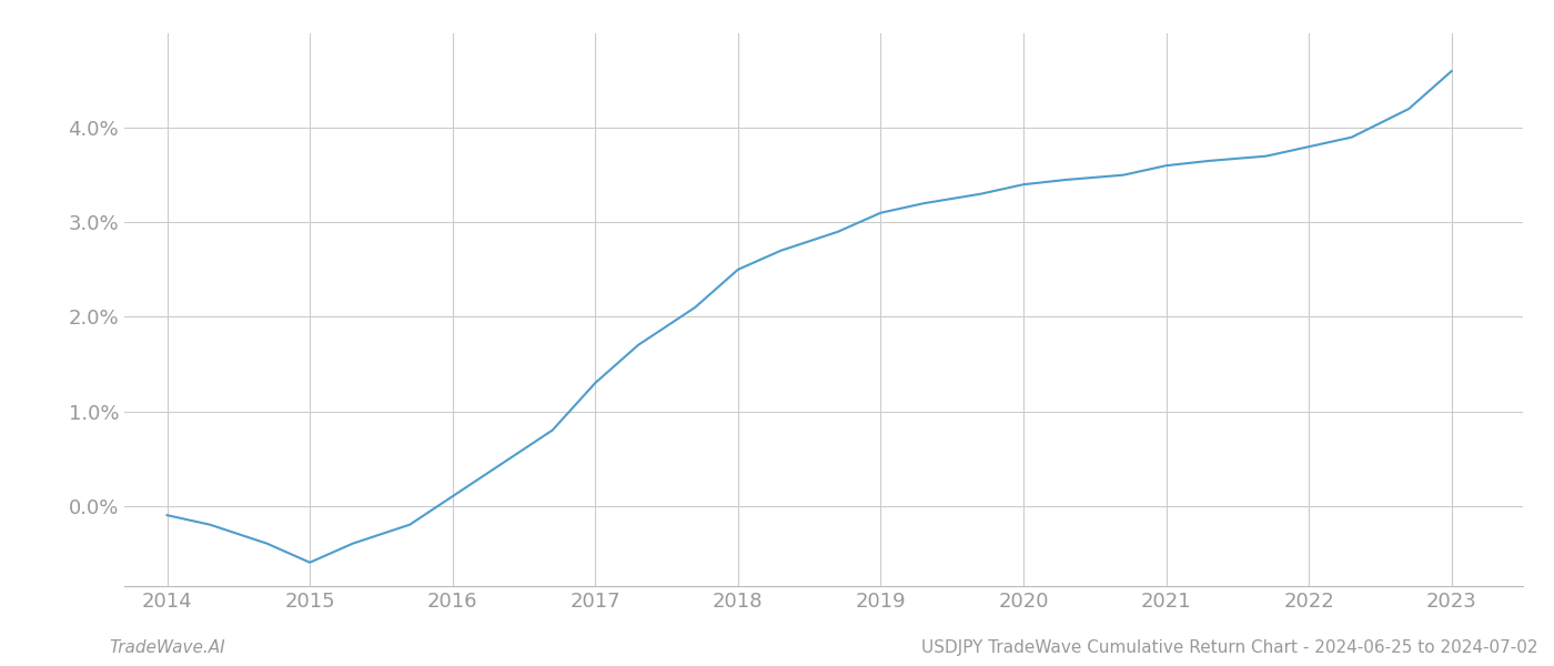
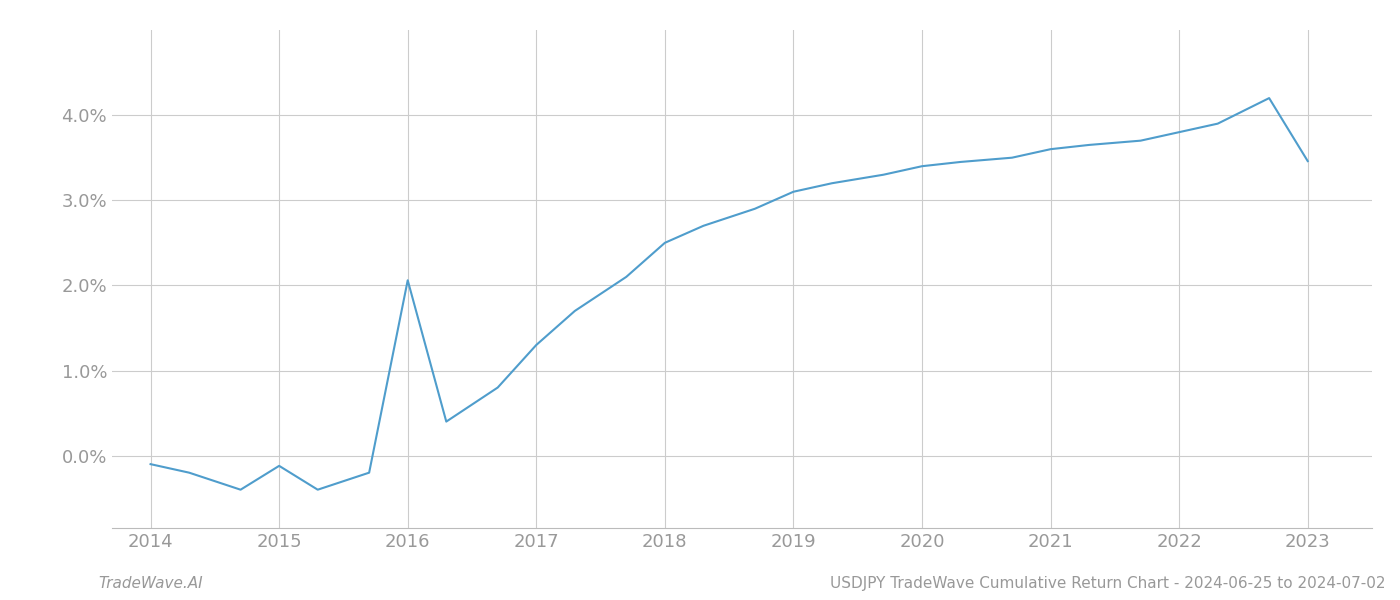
2015: -0.60% -> -0.12%
2016: 0.10% -> 2.06%
2023: 4.60% -> 3.46%
